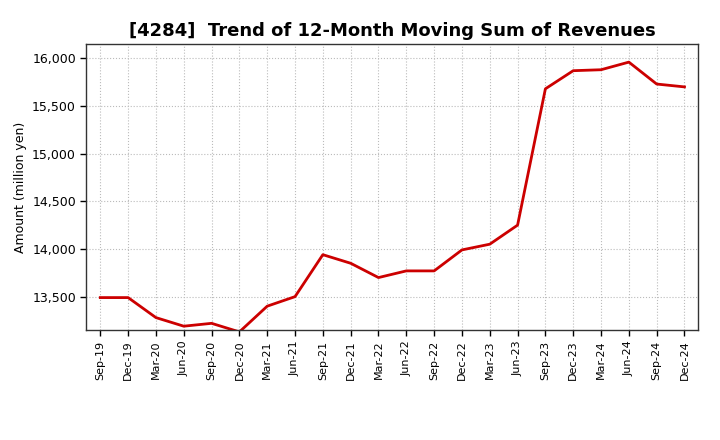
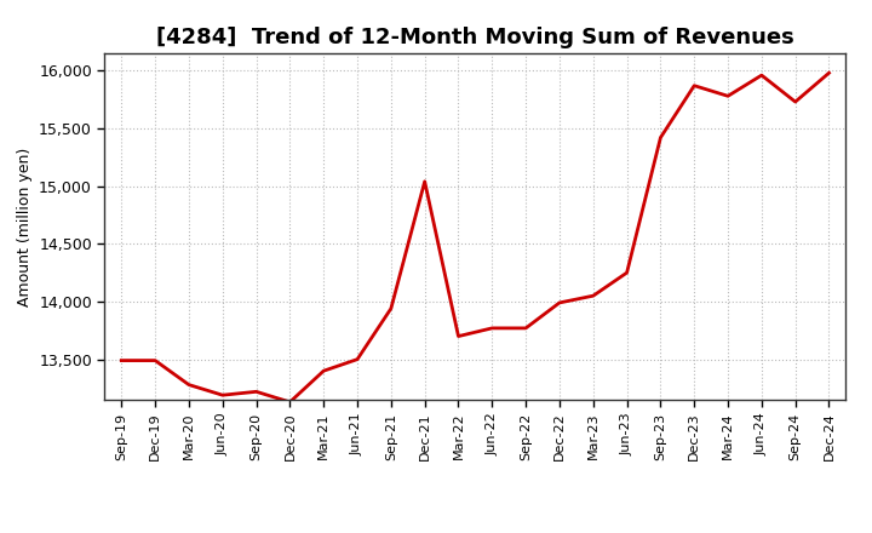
Dec-21: 13,850 -> 15,040
Sep-23: 15,680 -> 15,420
Mar-24: 15,880 -> 15,780
Dec-24: 15,700 -> 15,980
